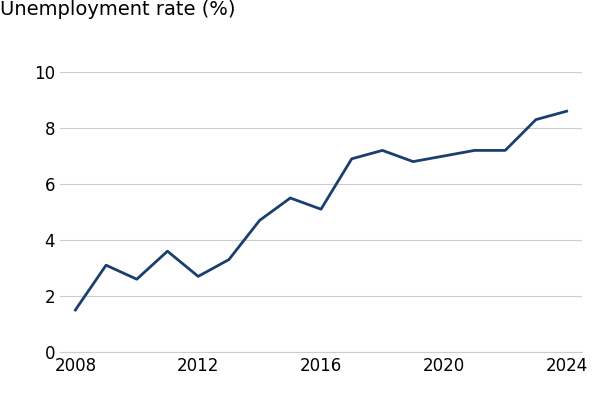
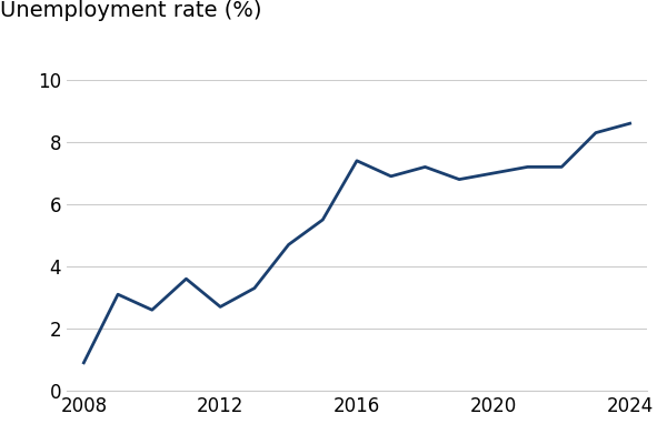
2008: 1.5 -> 0.9
2016: 5.1 -> 7.4
